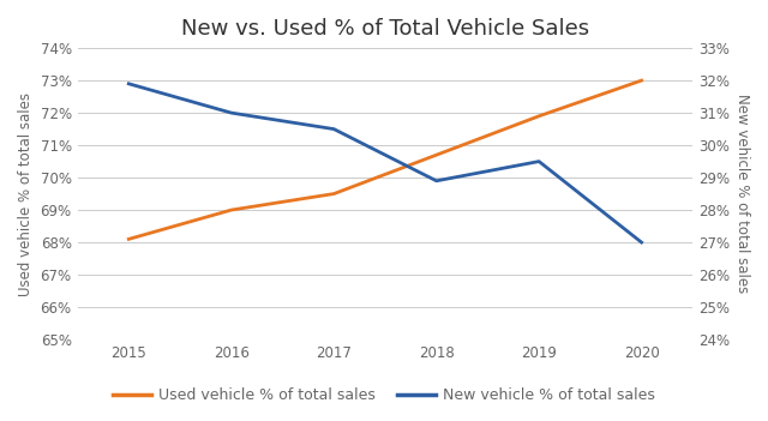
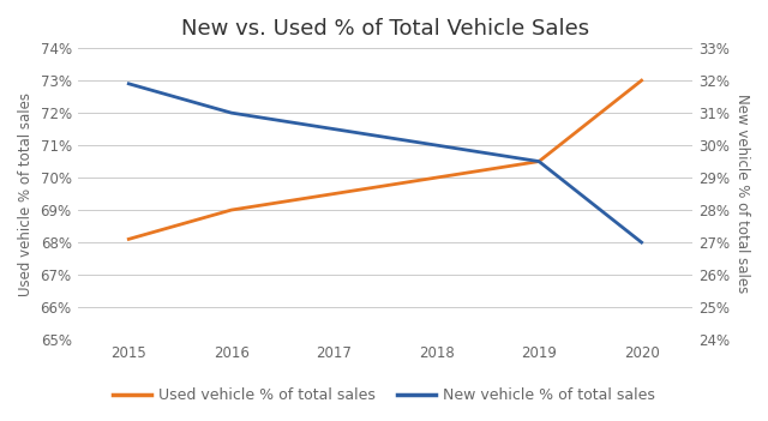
Used vehicle % of total sales/2018: 70.7% -> 70.0%
New vehicle % of total sales/2018: 28.9% -> 30.0%
Used vehicle % of total sales/2019: 71.9% -> 70.5%
